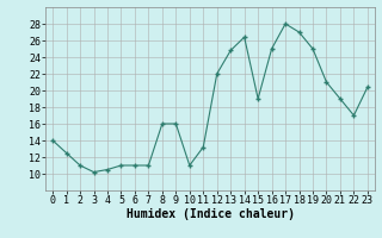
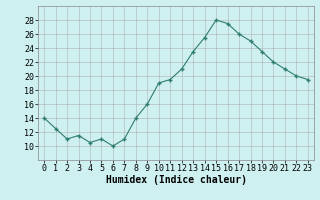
3: 10.2 -> 11.5
6: 11.0 -> 10.0
8: 16.0 -> 14.0
10: 11.0 -> 19.0
11: 13.2 -> 19.5
12: 22.0 -> 21.0
13: 24.8 -> 23.5
14: 26.4 -> 25.5
15: 19.0 -> 28.0
16: 25.0 -> 27.5
17: 28.0 -> 26.0
18: 27.0 -> 25.0
19: 25.0 -> 23.5
20: 21.0 -> 22.0
21: 19.0 -> 21.0
22: 17.0 -> 20.0
23: 20.4 -> 19.5
